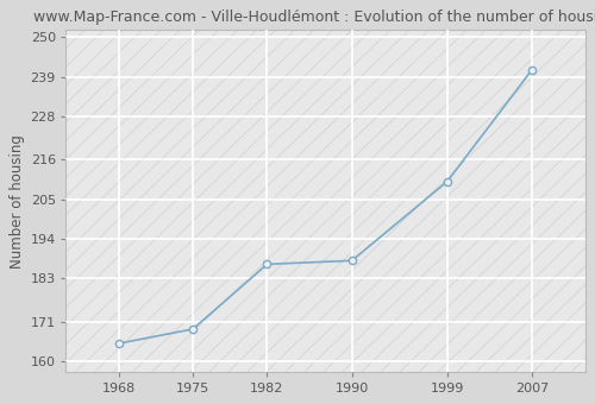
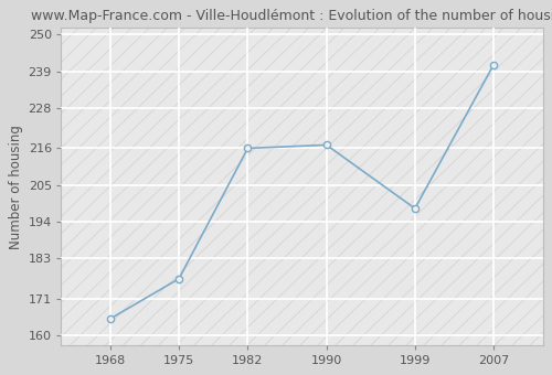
1975: 169 -> 177
1982: 187 -> 216
1990: 188 -> 217
1999: 210 -> 198
